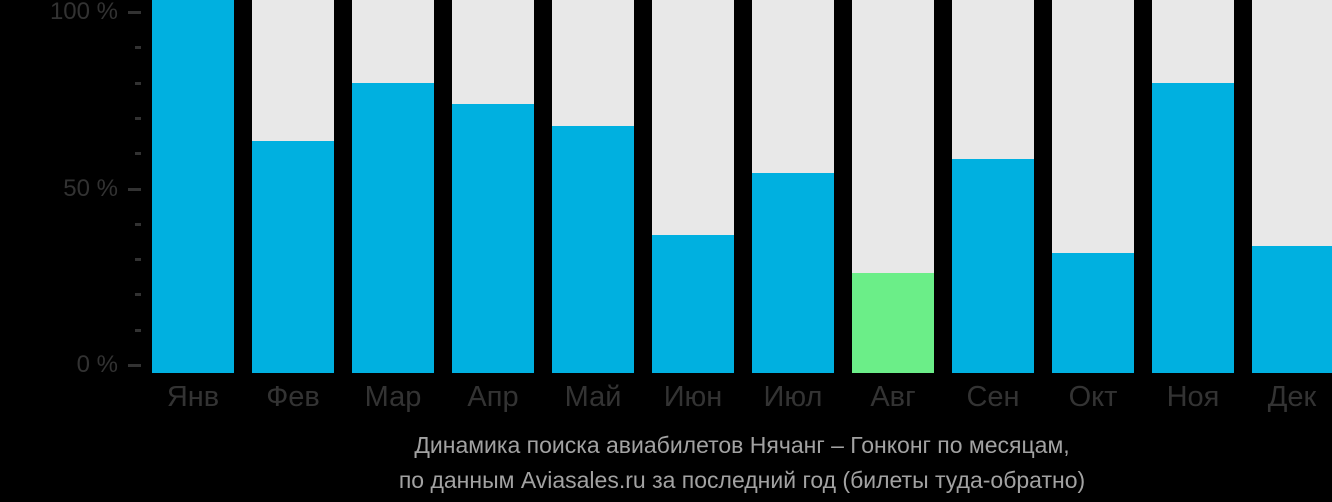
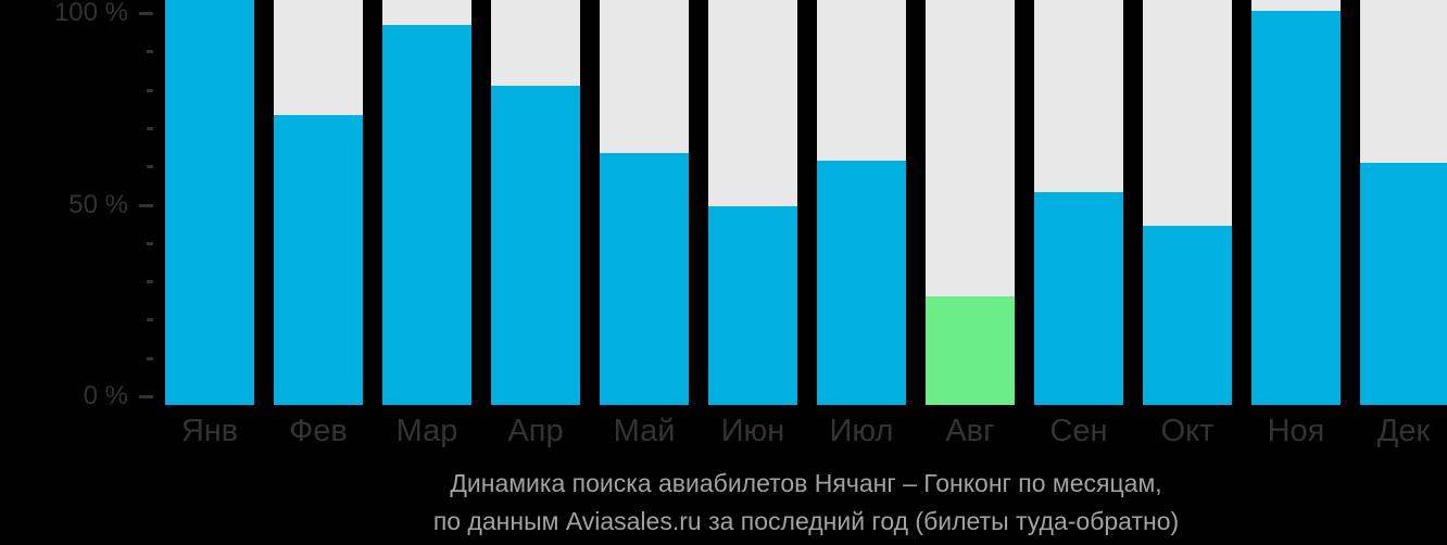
Фев: 64% -> 74%
Мар: 80% -> 96%
Апр: 74% -> 81%
Май: 68% -> 64%
Июн: 38% -> 50%
Июл: 55% -> 62%
Сен: 59% -> 54%
Окт: 33% -> 46%
Ноя: 80% -> 100%
Дек: 35% -> 62%
